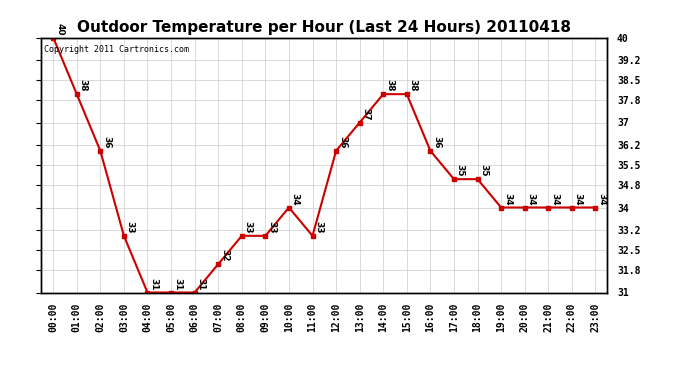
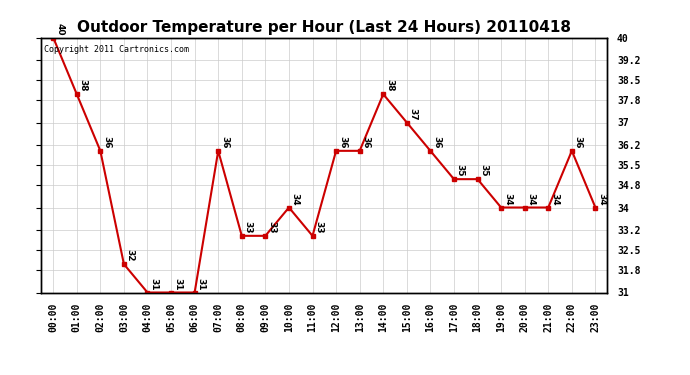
03:00: 33 -> 32
07:00: 32 -> 36
13:00: 37 -> 36
15:00: 38 -> 37
22:00: 34 -> 36
